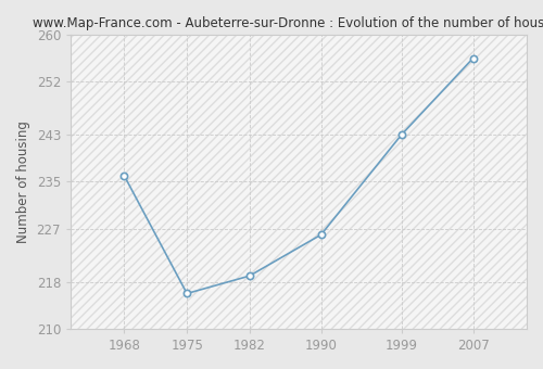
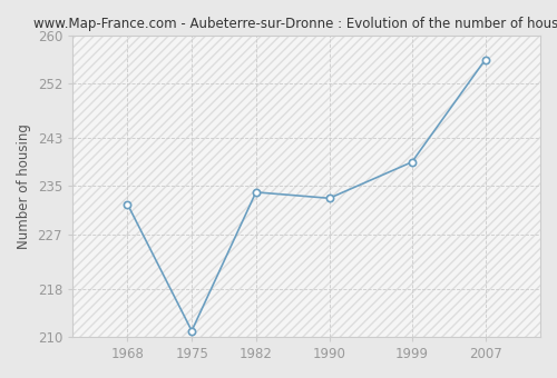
1968: 236 -> 232
1975: 216 -> 211
1982: 219 -> 234
1990: 226 -> 233
1999: 243 -> 239
